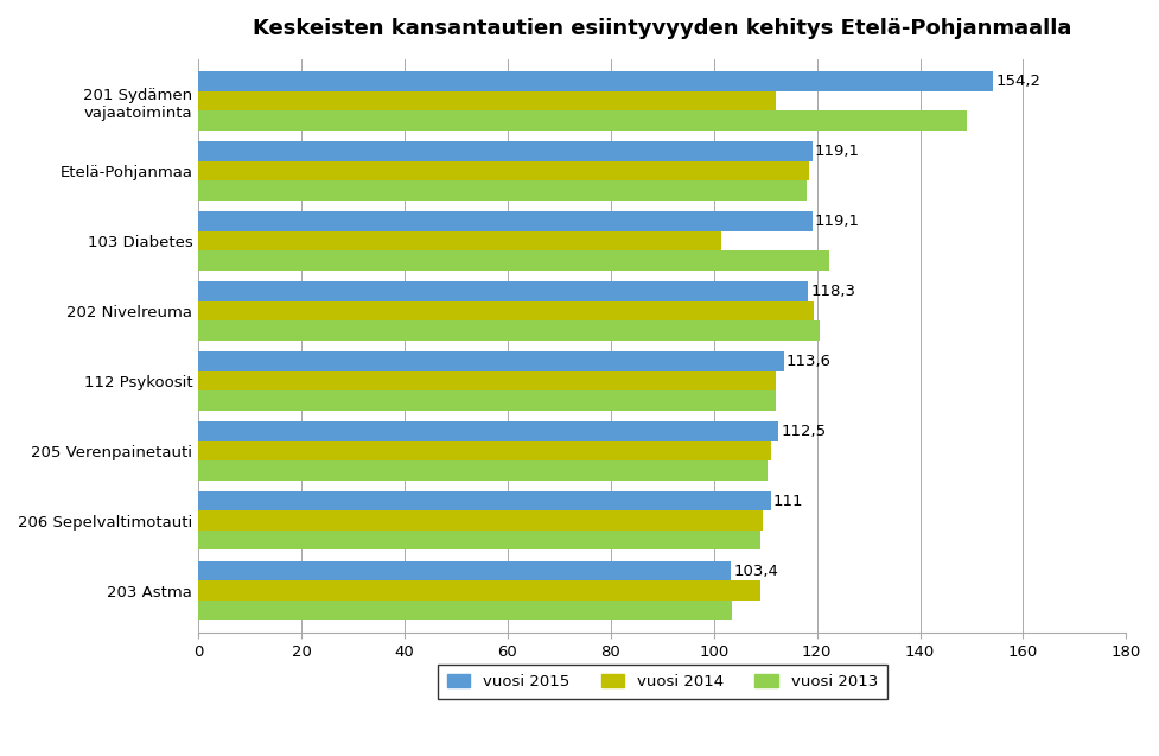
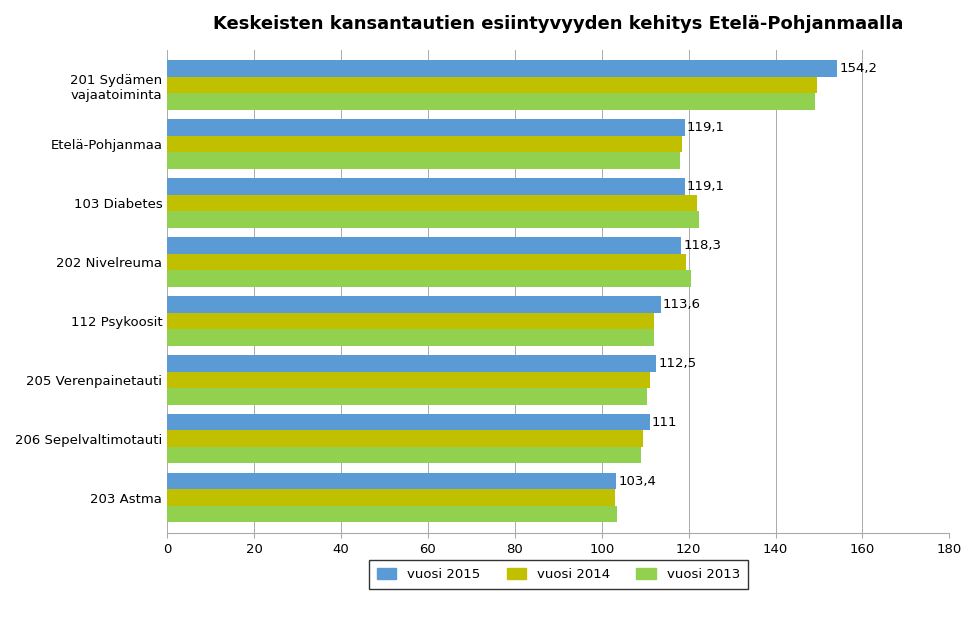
vuosi 2014/201 Sydämen vajaatoiminta: 112.0 -> 149.5
vuosi 2014/103 Diabetes: 101.5 -> 122.0
vuosi 2014/203 Astma: 109.0 -> 103.0
